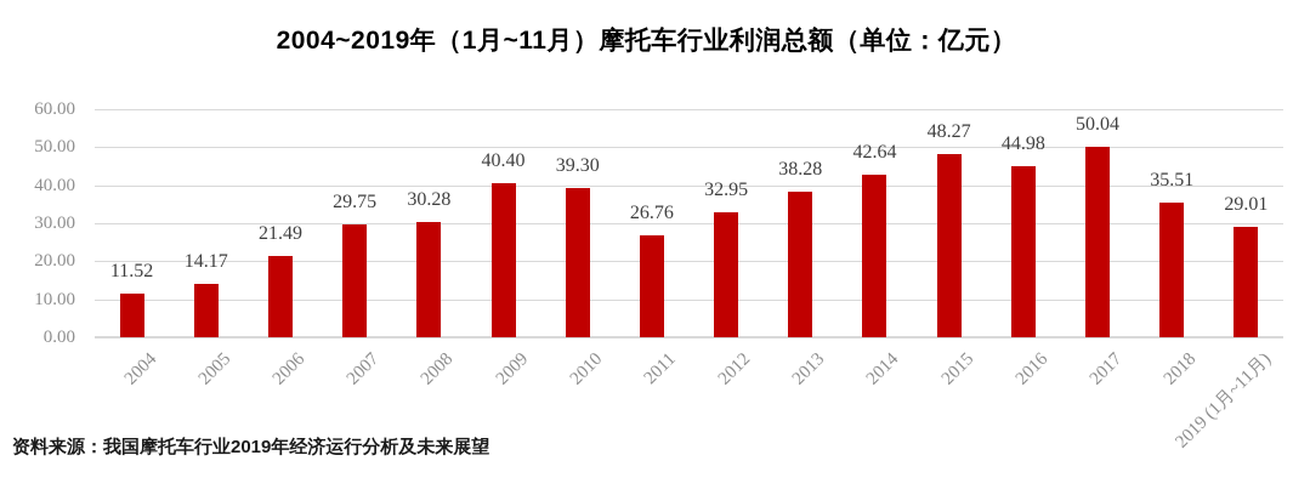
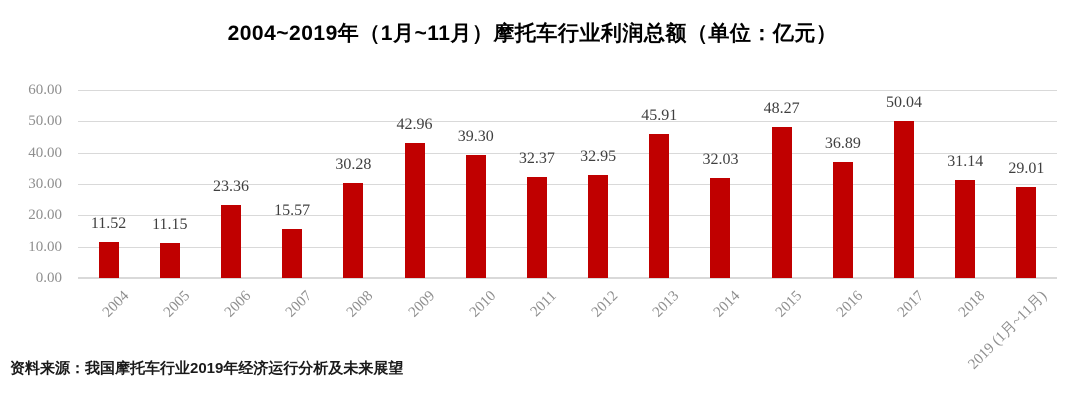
2005: 14.17 -> 11.15
2006: 21.49 -> 23.36
2007: 29.75 -> 15.57
2009: 40.40 -> 42.96
2011: 26.76 -> 32.37
2013: 38.28 -> 45.91
2014: 42.64 -> 32.03
2016: 44.98 -> 36.89
2018: 35.51 -> 31.14
